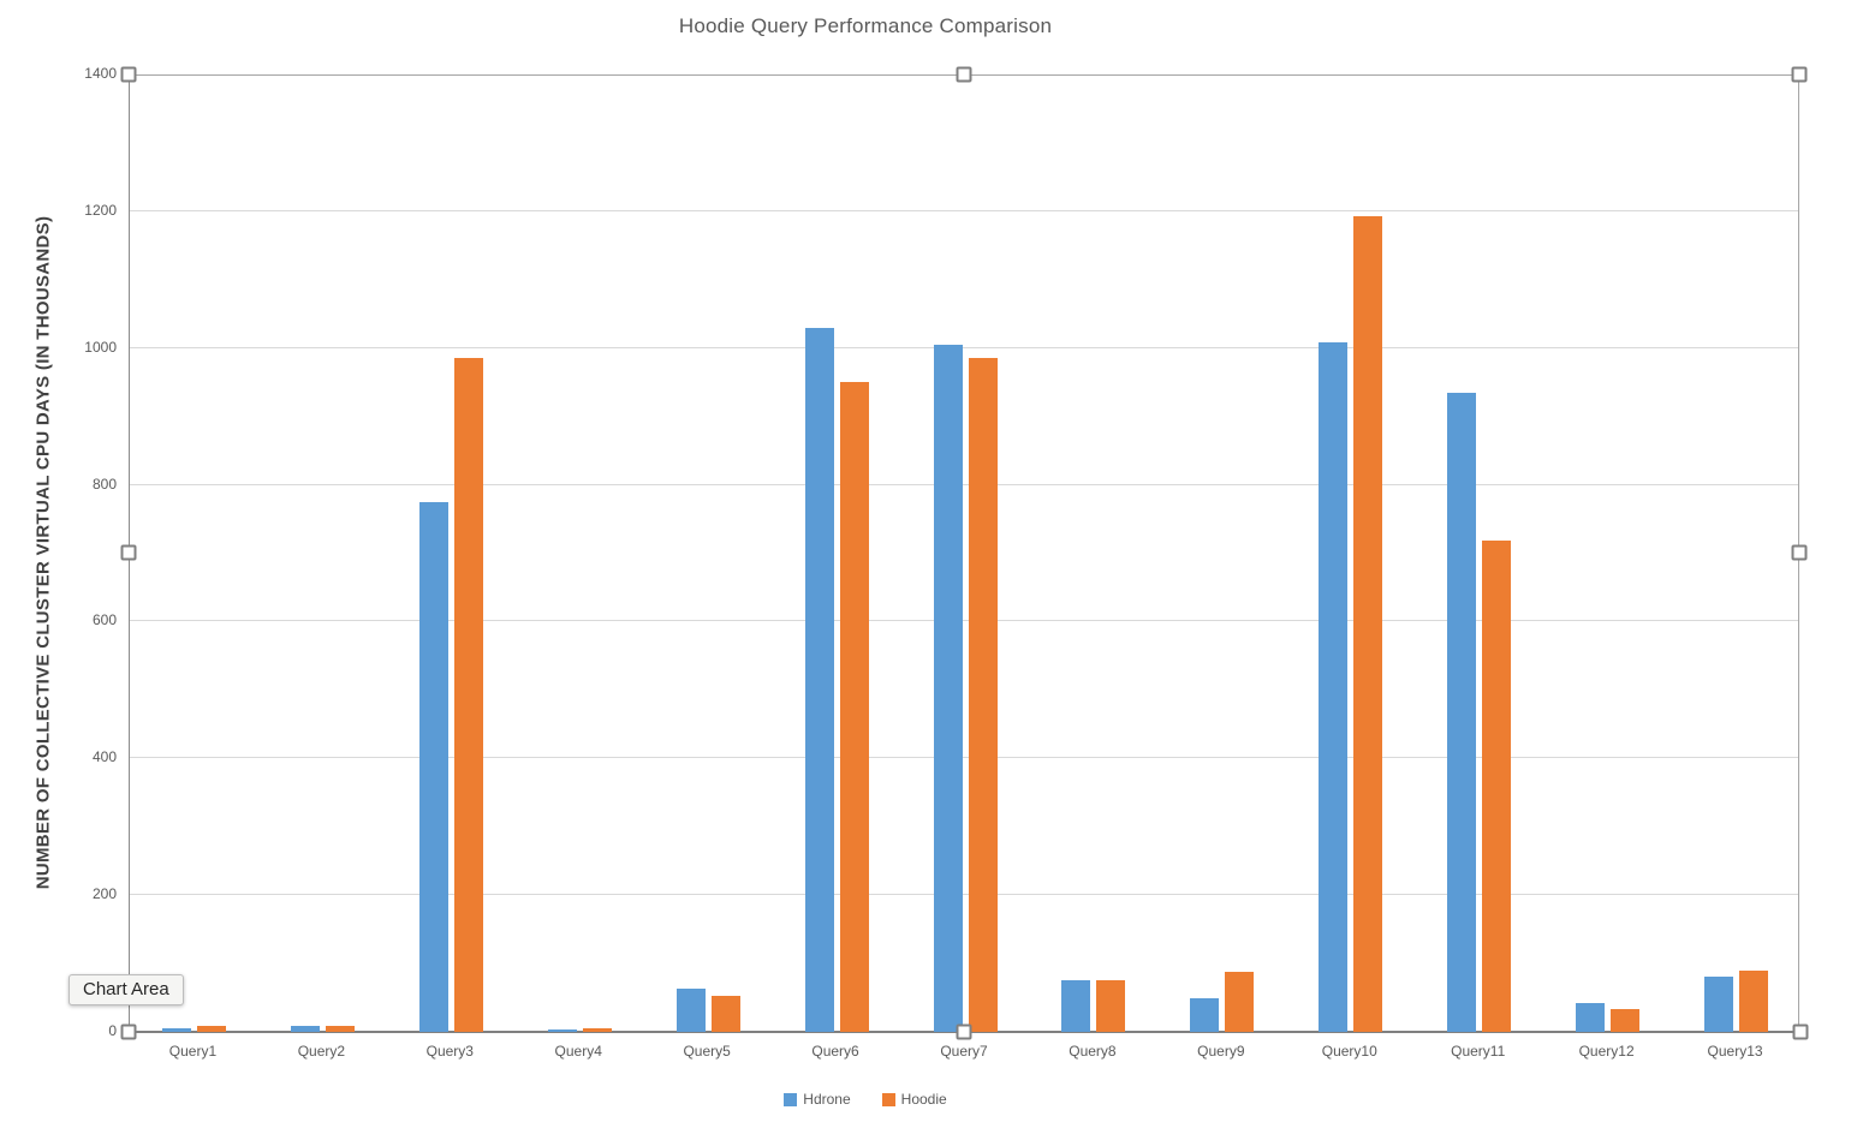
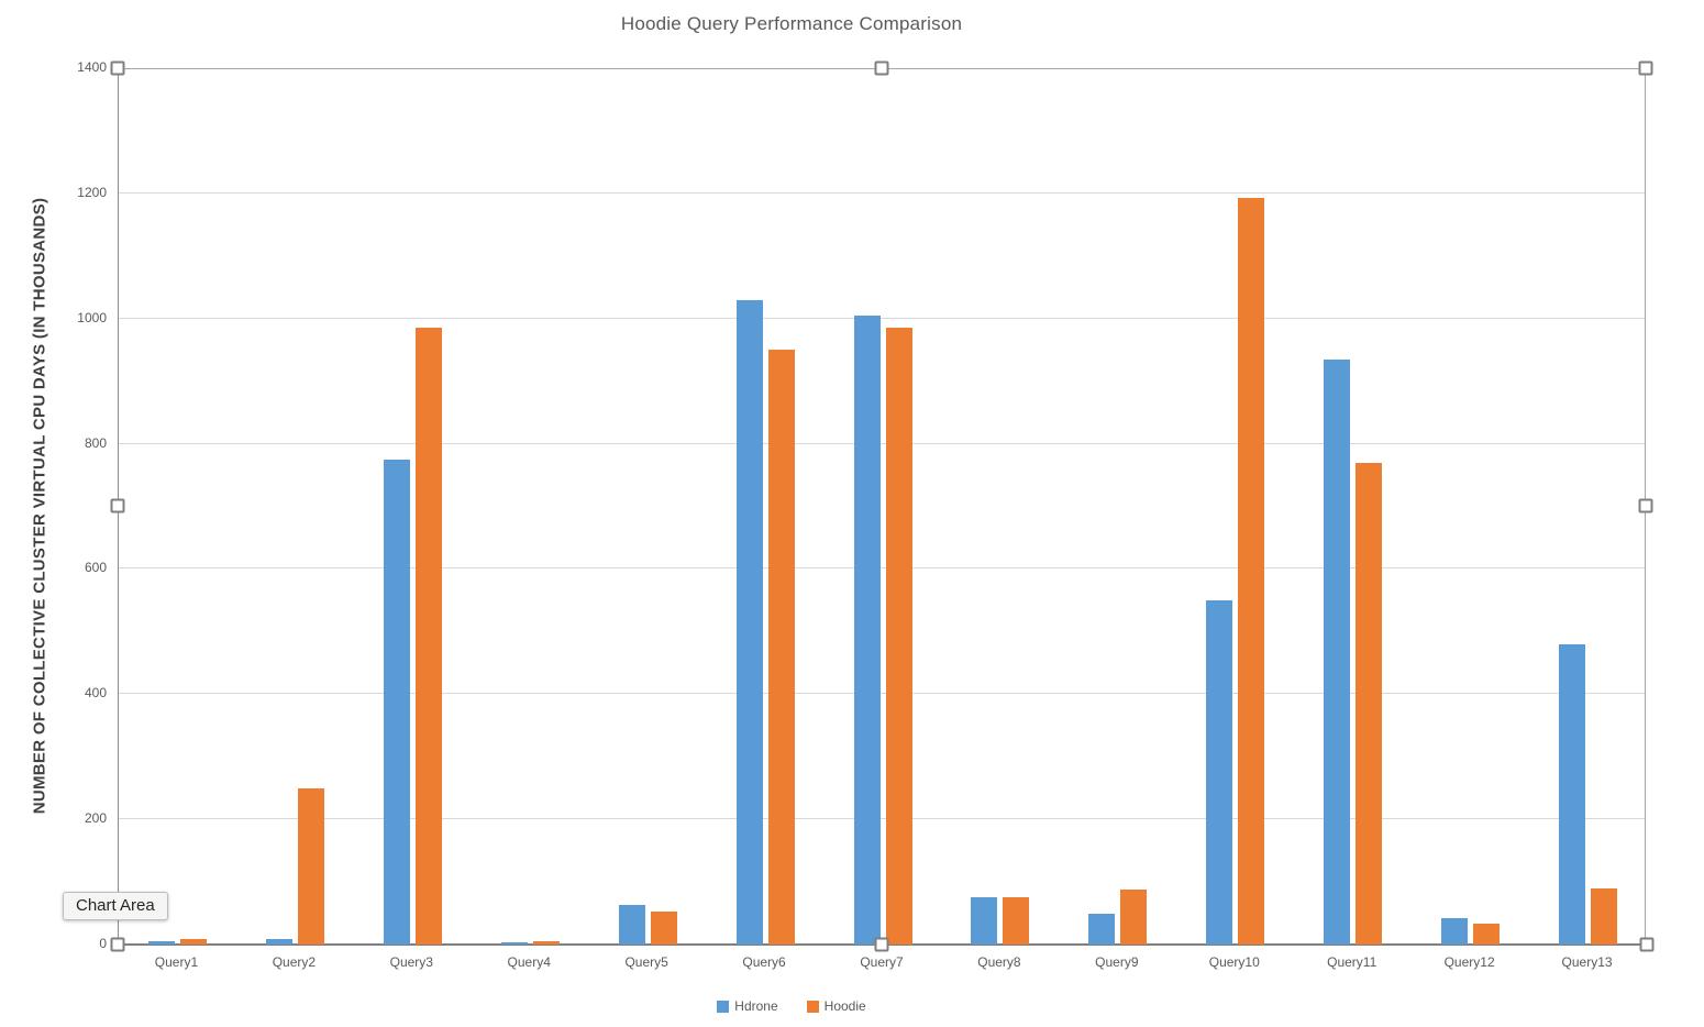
Hoodie/Query2: 10 -> 250
Hdrone/Query10: 1010 -> 550
Hoodie/Query11: 720 -> 770
Hdrone/Query13: 80 -> 480
